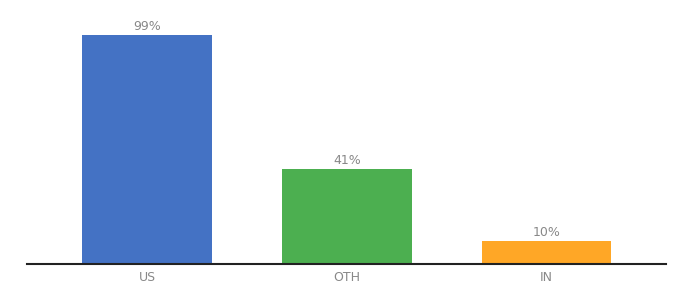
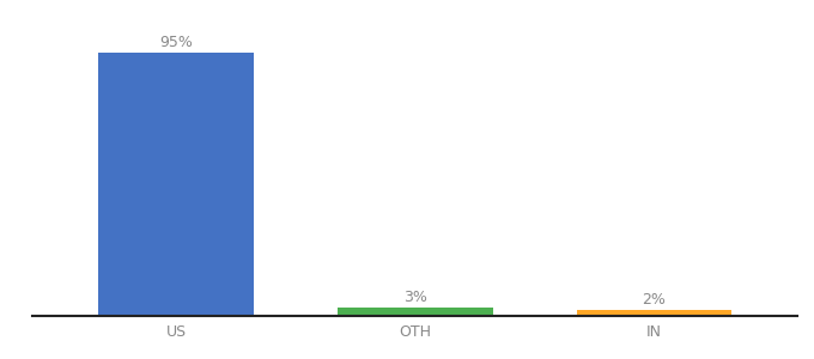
US: 99% -> 95%
OTH: 41% -> 3%
IN: 10% -> 2%
